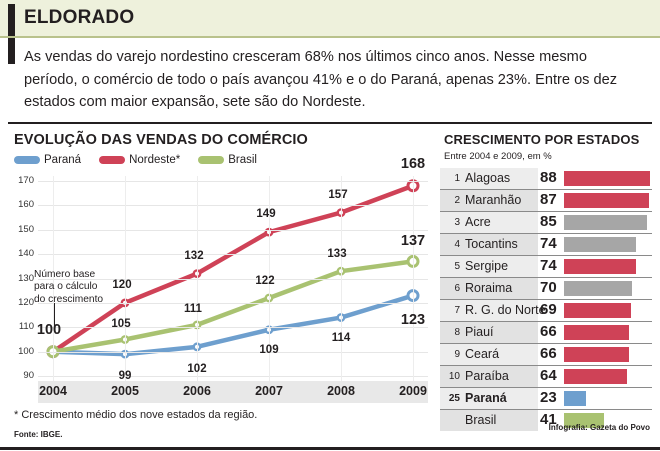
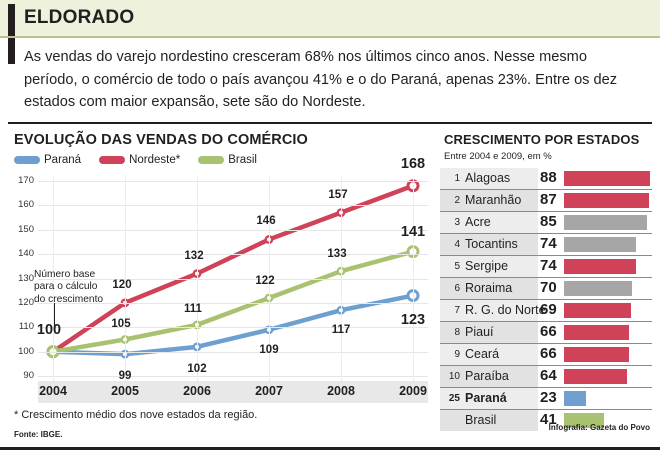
Nordeste*/2007: 149 -> 146
Paraná/2008: 114 -> 117
Brasil/2009: 137 -> 141
